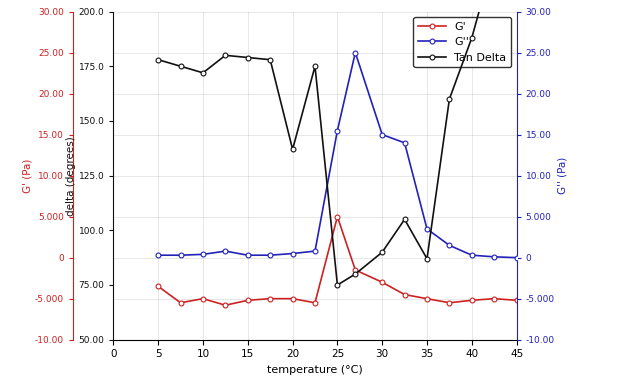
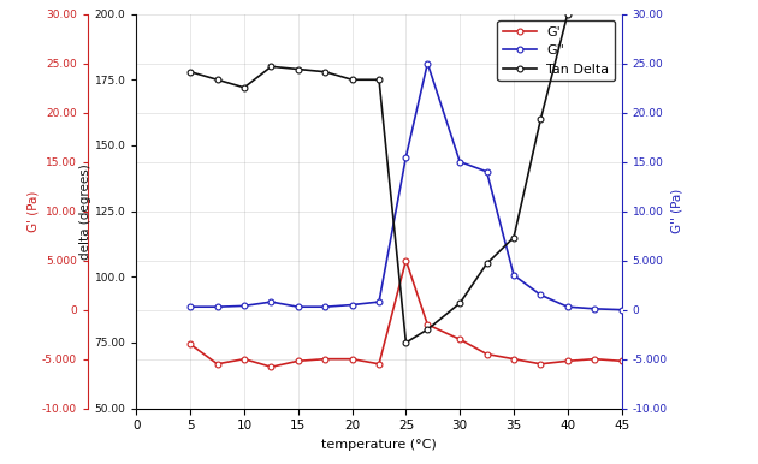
Tan Delta/20: 137 -> 175
Tan Delta/35: 87 -> 115
Tan Delta/40: 188 -> 200
